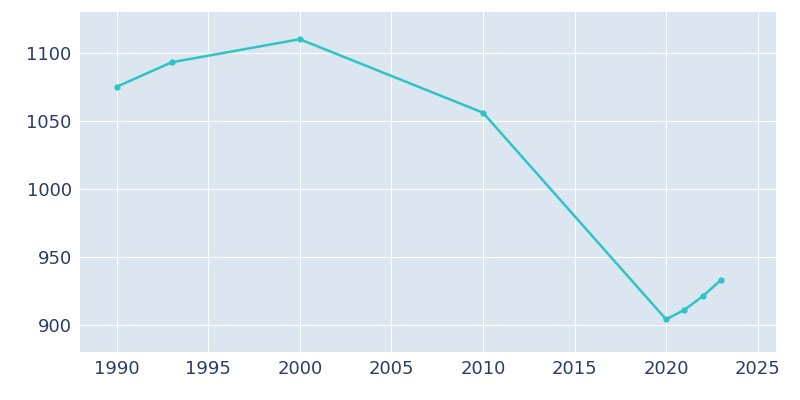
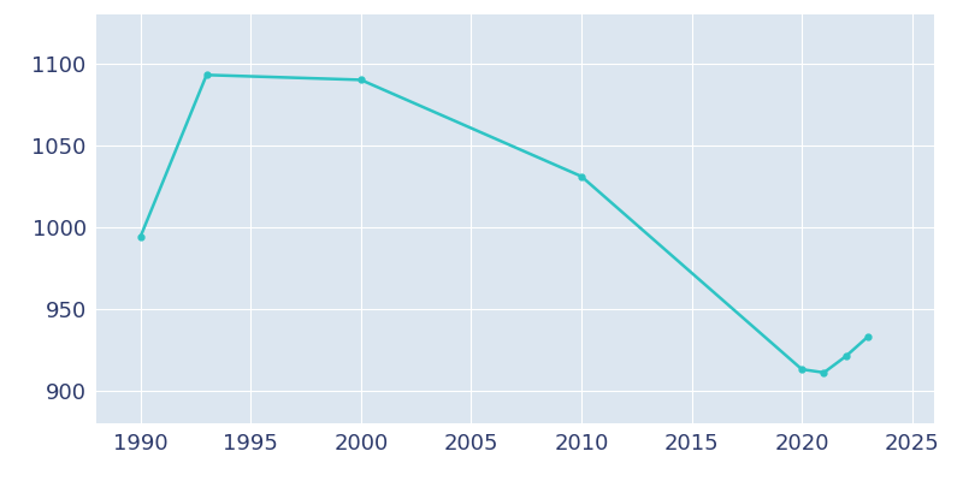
1990: 1075 -> 994
2000: 1110 -> 1090
2010: 1056 -> 1031
2020: 904 -> 913
